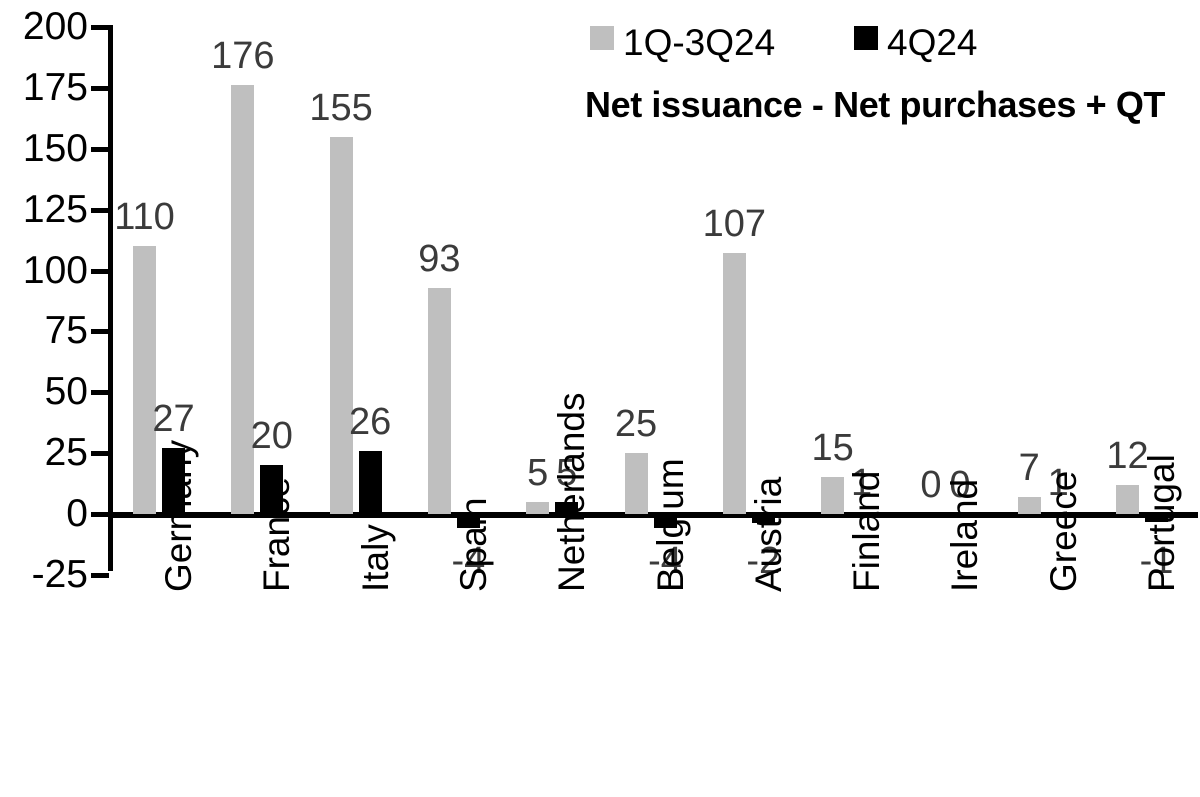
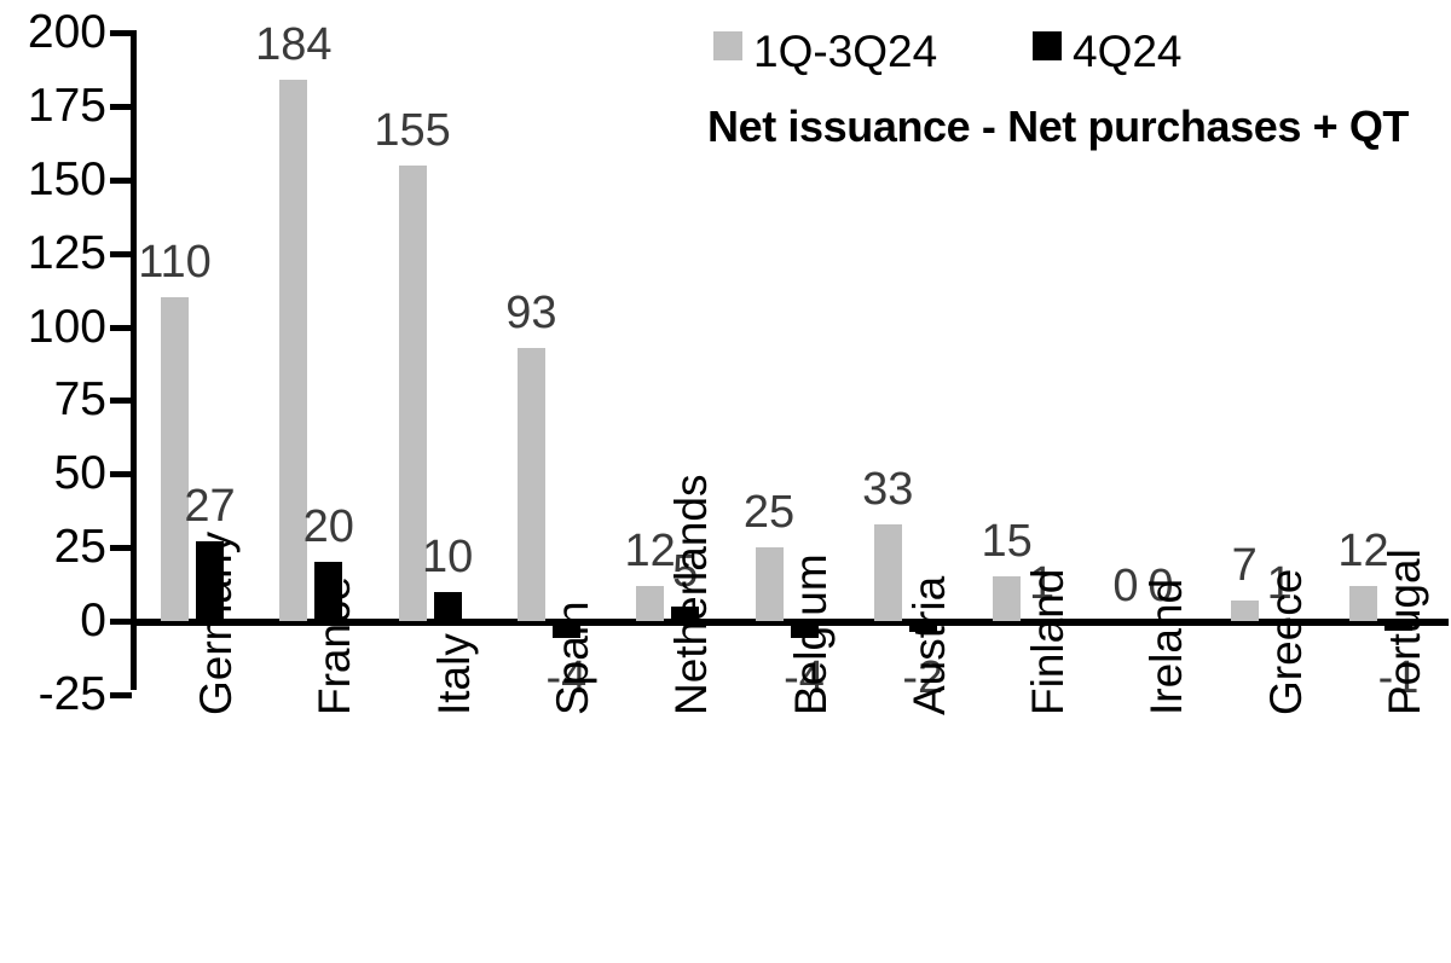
1Q-3Q24/France: 176 -> 184
4Q24/Italy: 26 -> 10
1Q-3Q24/Netherlands: 5 -> 12
1Q-3Q24/Austria: 107 -> 33
